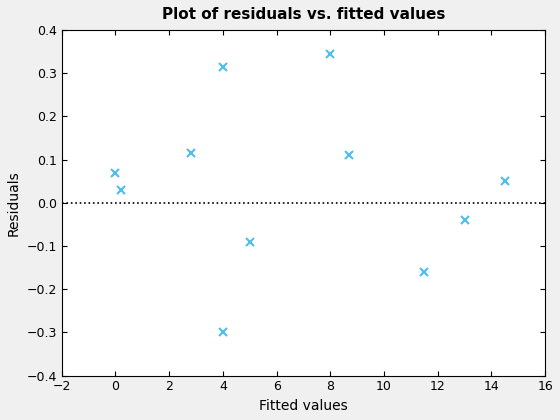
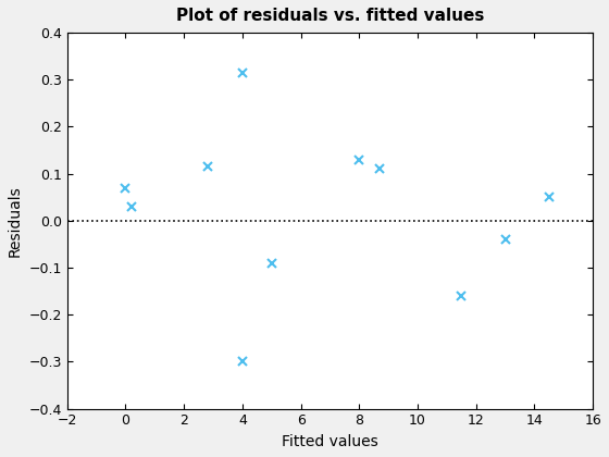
8: 0.345 -> 0.130
